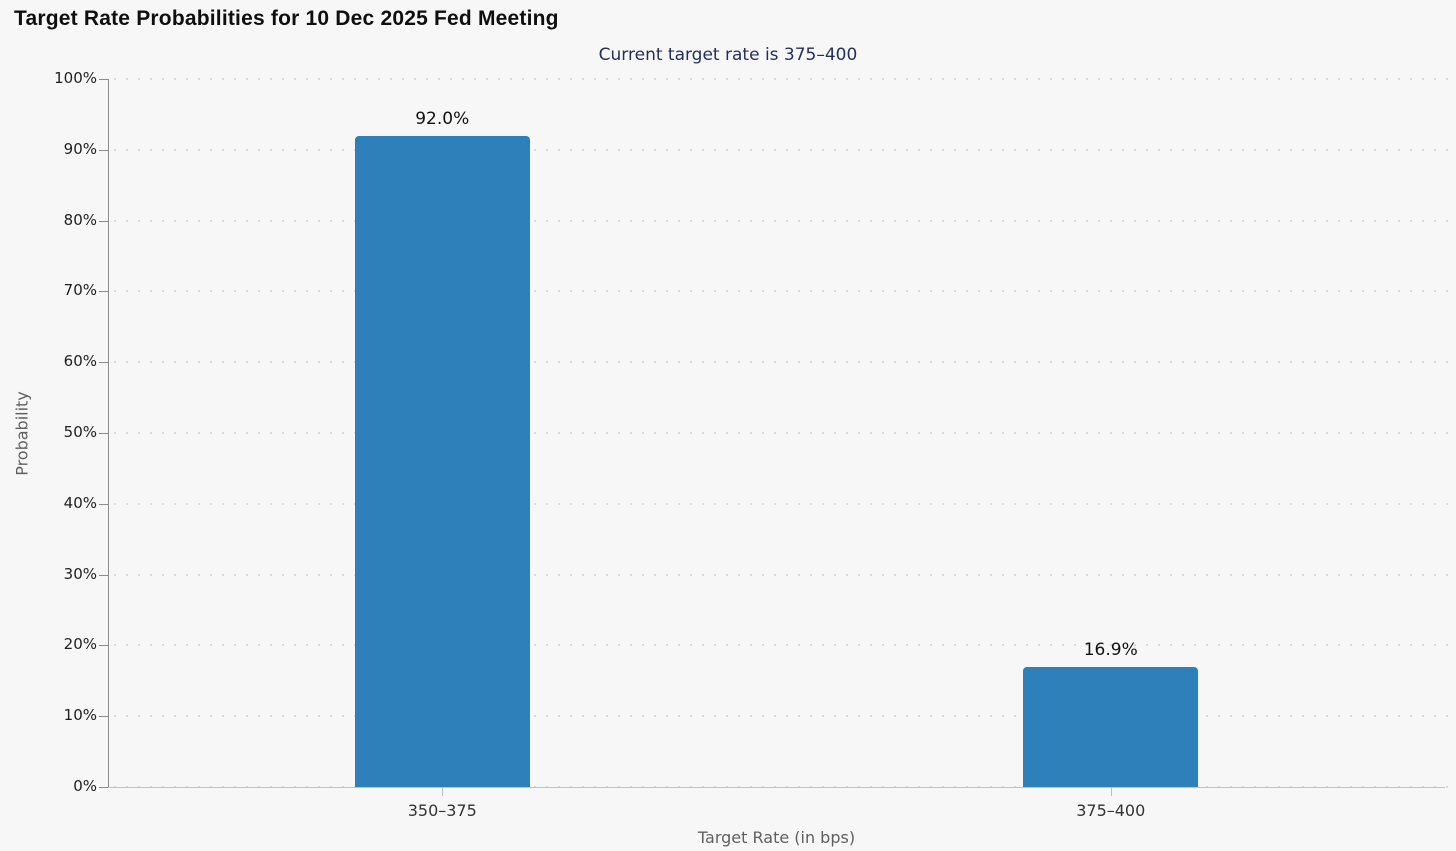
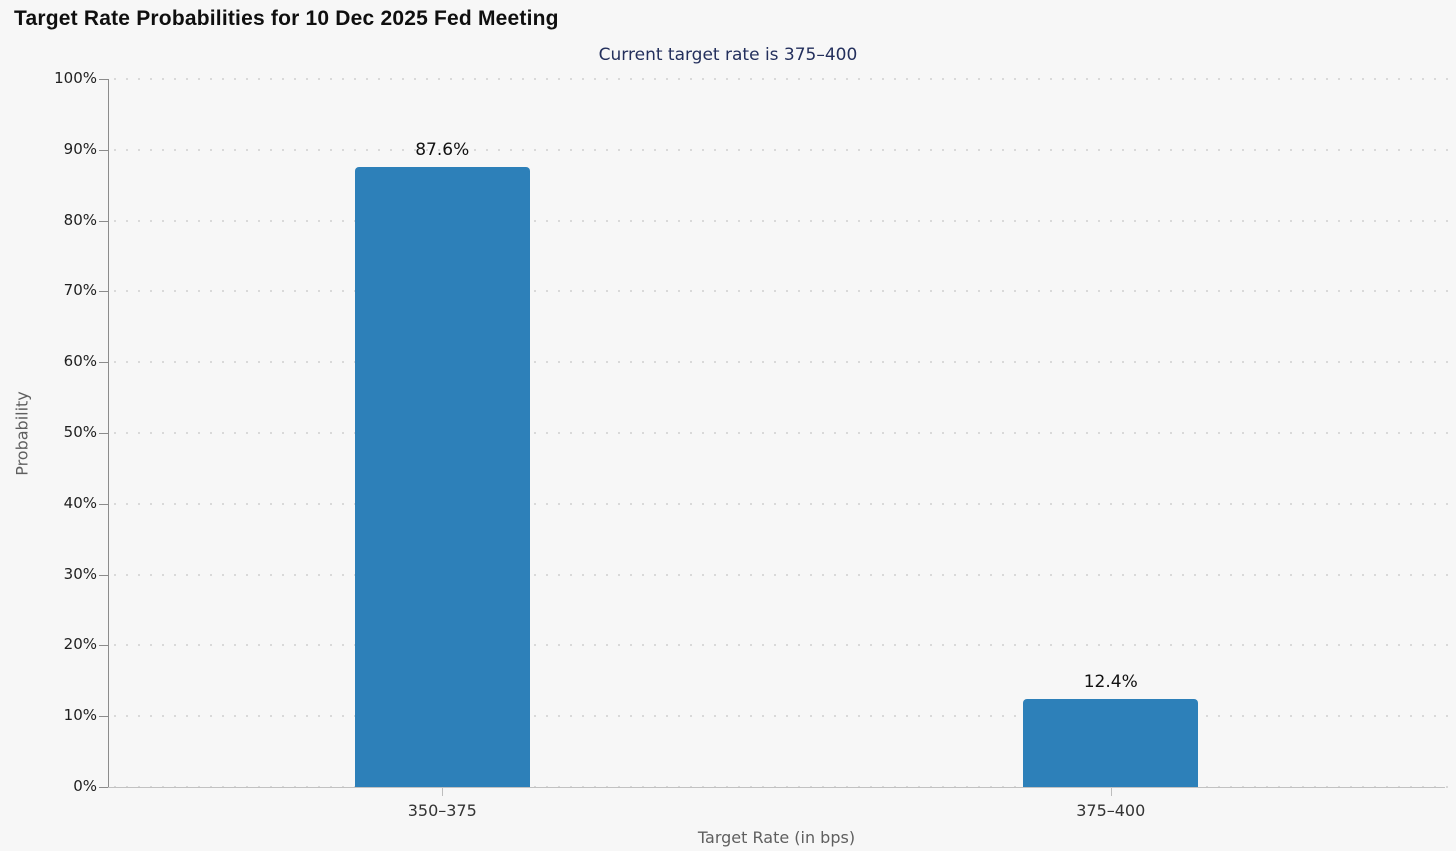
350–375: 92.0% -> 87.6%
375–400: 16.9% -> 12.4%
